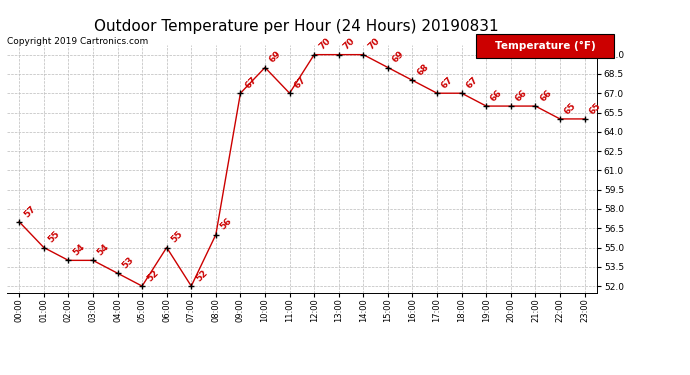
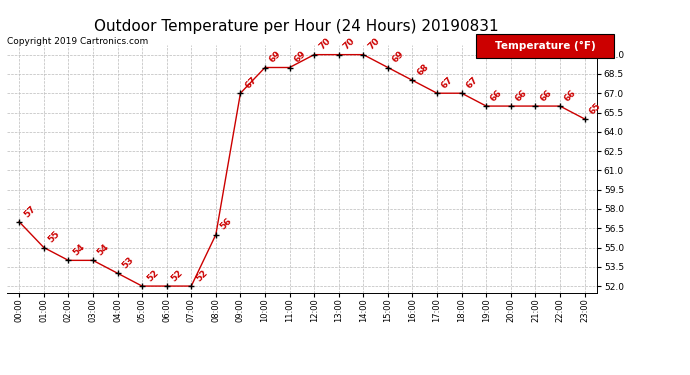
06:00: 55 -> 52
11:00: 67 -> 69
22:00: 65 -> 66
